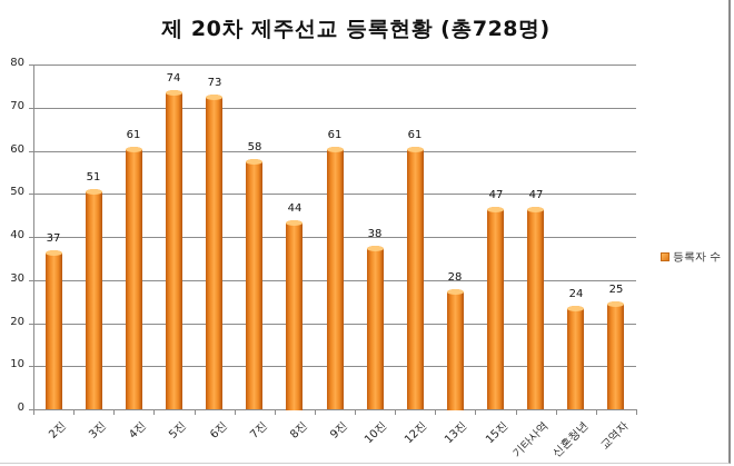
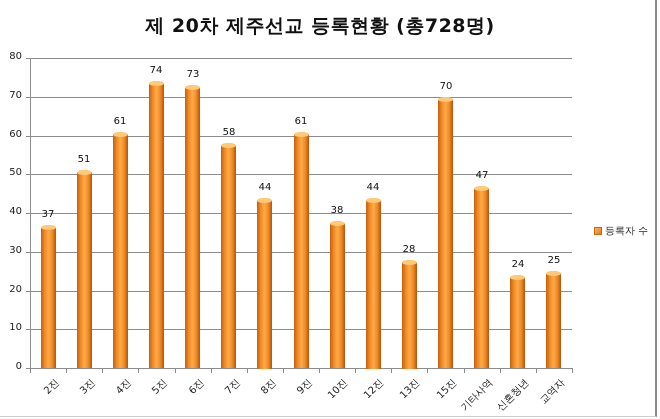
12진: 61 -> 44
15진: 47 -> 70
